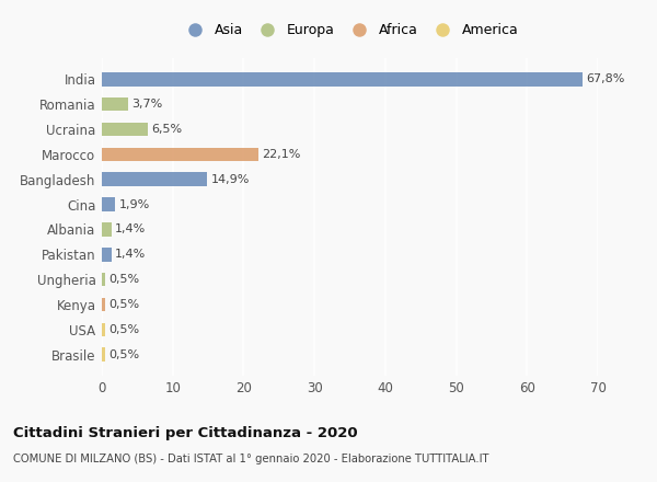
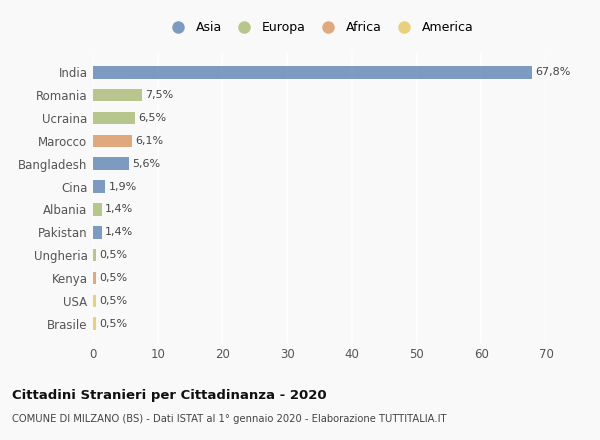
Romania: 3,7% -> 7,5%
Marocco: 22,1% -> 6,1%
Bangladesh: 14,9% -> 5,6%
